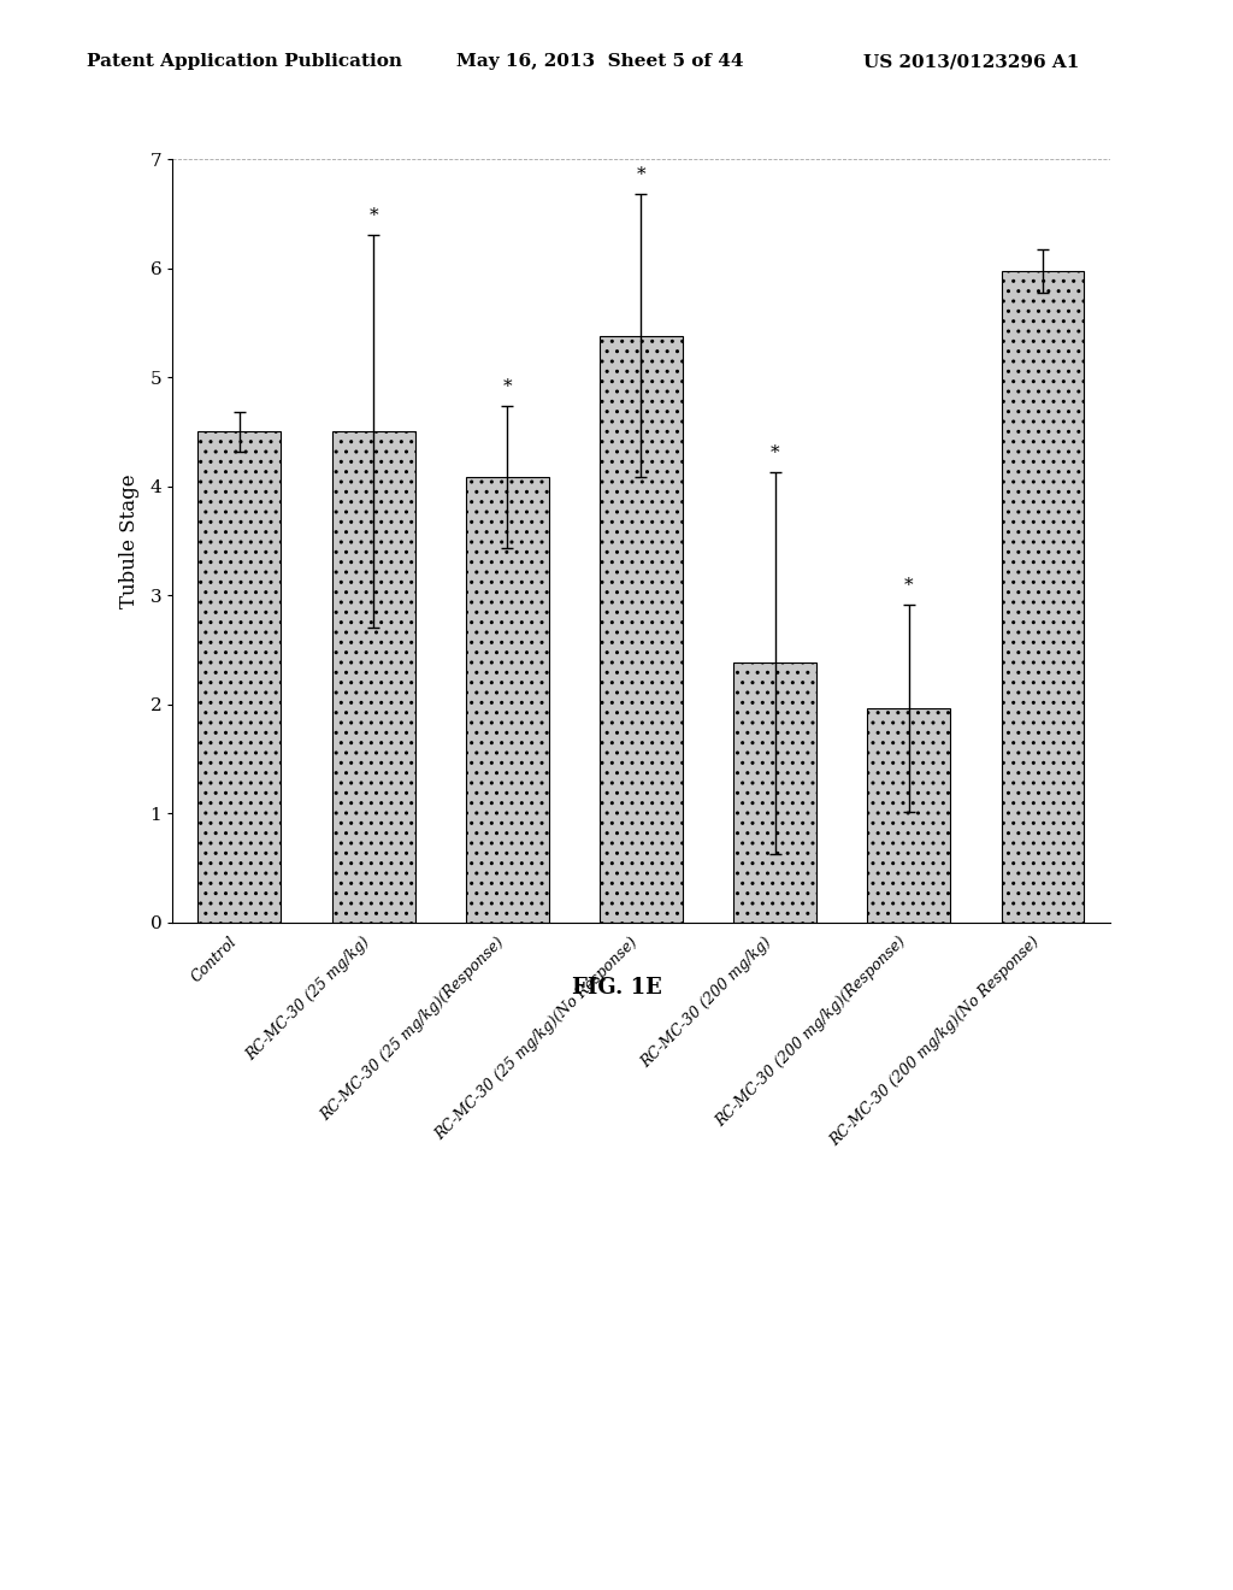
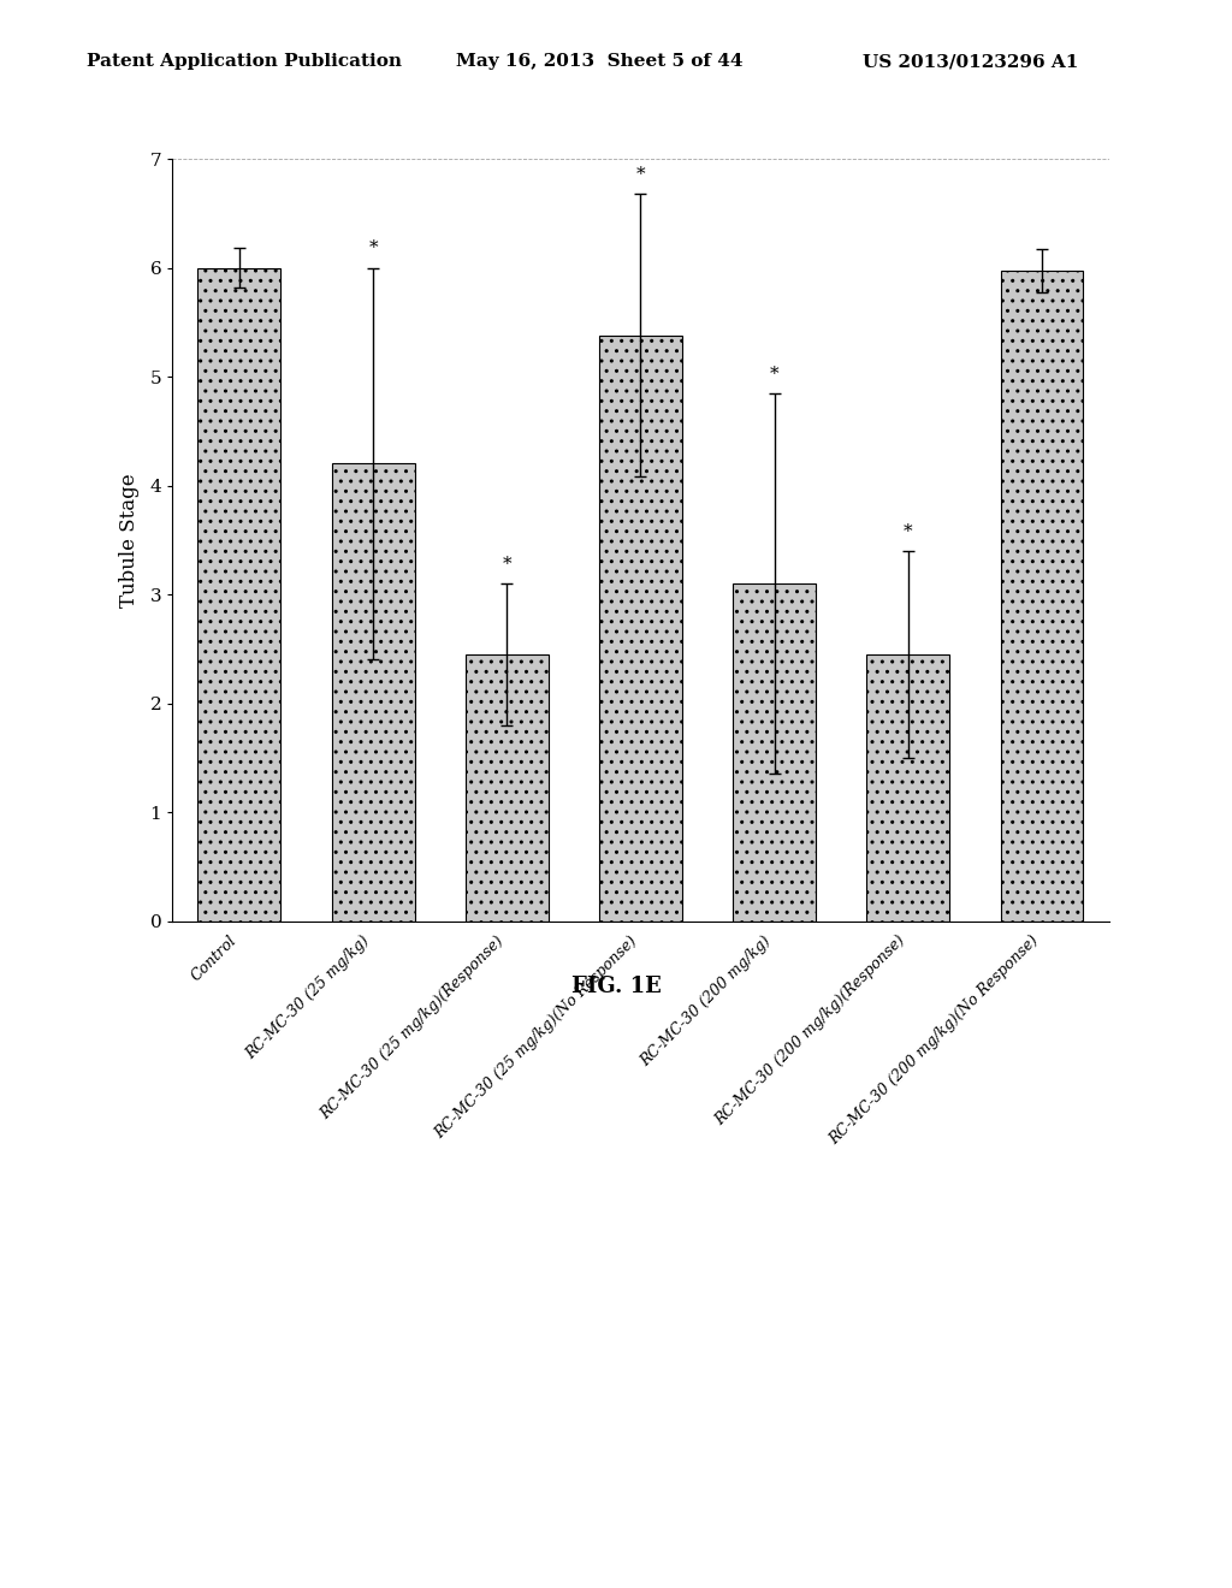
Control: 4.50 -> 6.00
RC-MC-30 (25 mg/kg): 4.50 -> 4.20
RC-MC-30 (25 mg/kg)(Response): 4.08 -> 2.45
RC-MC-30 (200 mg/kg): 2.38 -> 3.10
RC-MC-30 (200 mg/kg)(Response): 1.96 -> 2.45
